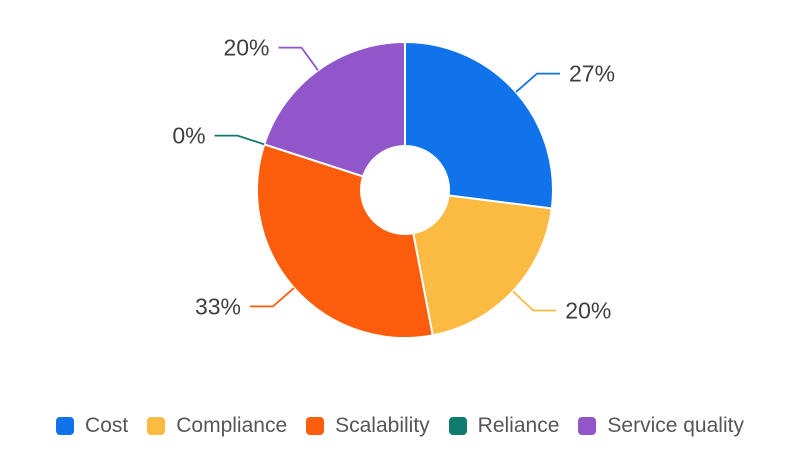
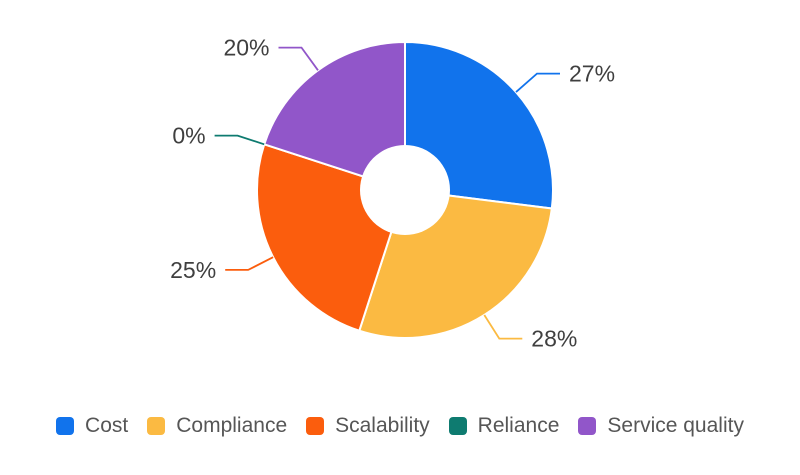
Compliance: 20% -> 28%
Scalability: 33% -> 25%
